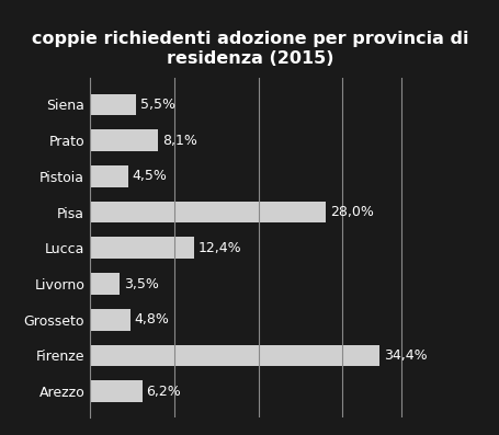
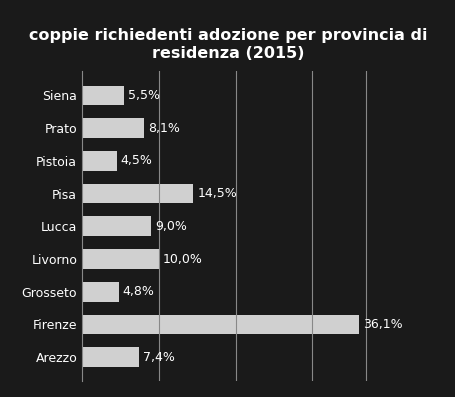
Pisa: 28,0% -> 14,5%
Lucca: 12,4% -> 9,0%
Livorno: 3,5% -> 10,0%
Firenze: 34,4% -> 36,1%
Arezzo: 6,2% -> 7,4%
